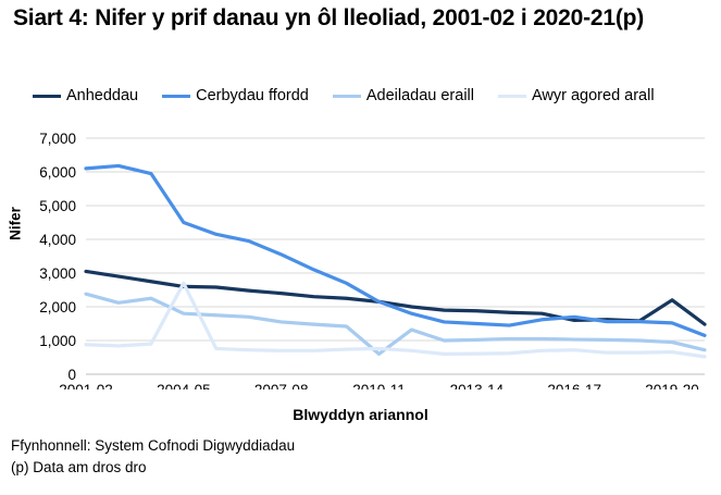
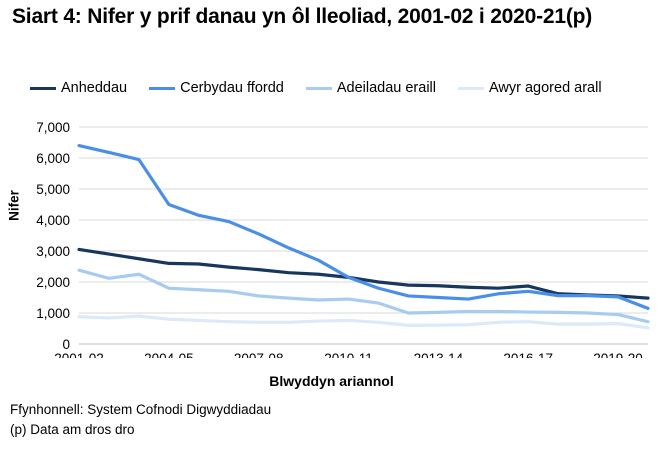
Cerbydau ffordd/2001-02: 6100 -> 6400
Awyr agored arall/2004-05: 2700 -> 800
Adeiladau eraill/2010-11: 600 -> 1400
Anheddau/2016-17: 1600 -> 1900
Anheddau/2019-20: 2200 -> 1600
